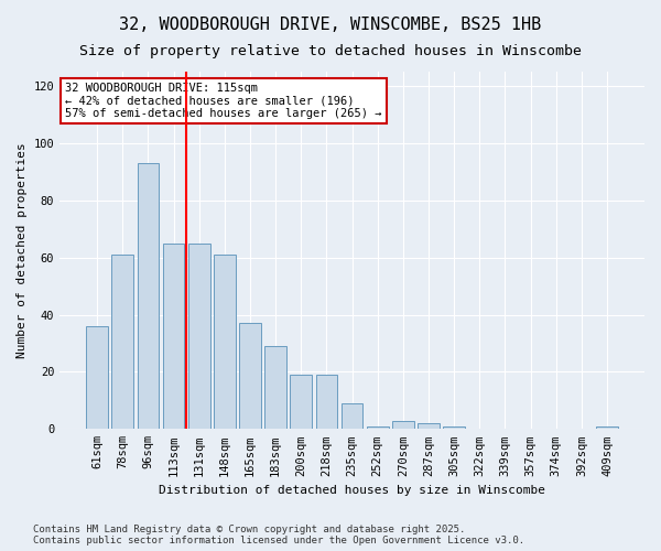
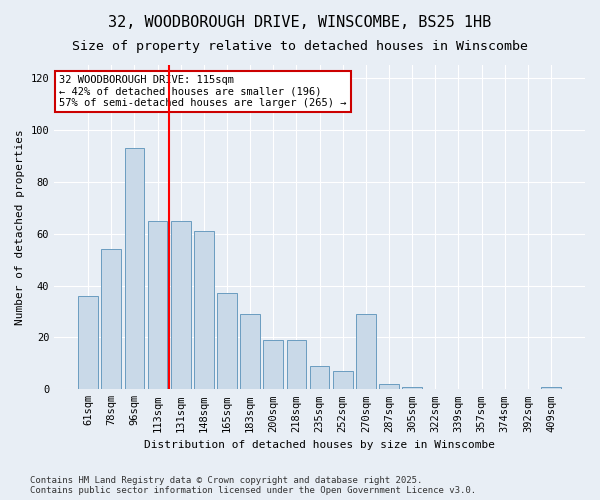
78sqm: 61 -> 54
252sqm: 1 -> 7
270sqm: 3 -> 29
